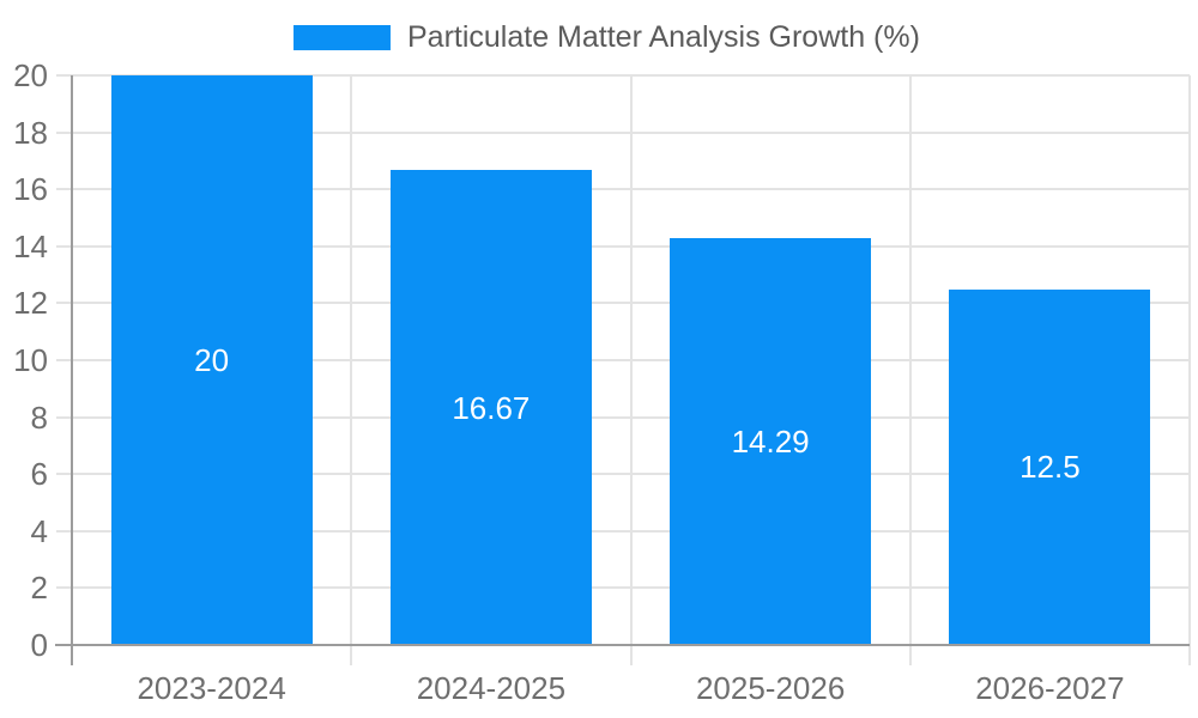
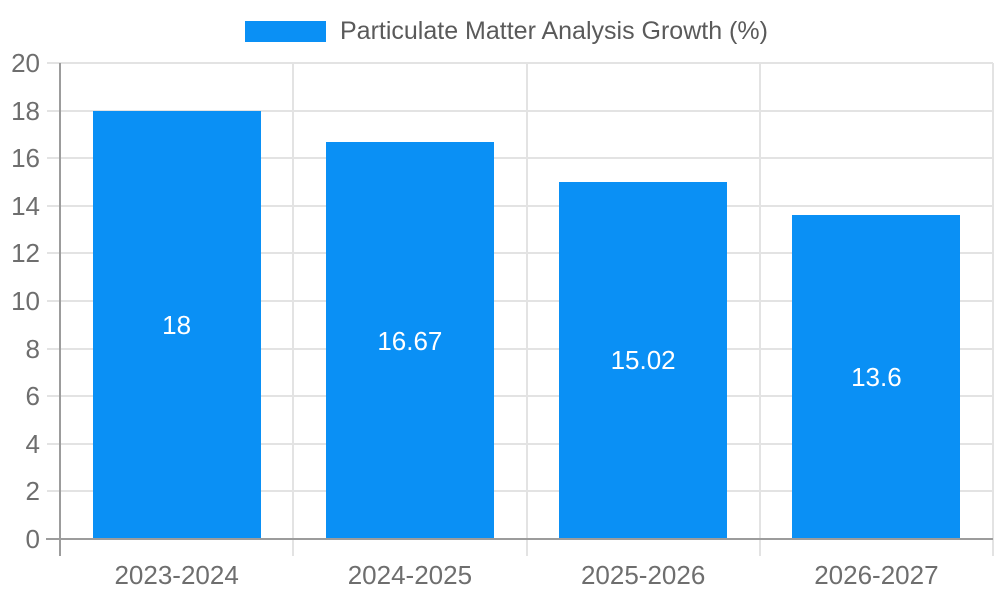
2023-2024: 20 -> 18
2025-2026: 14.29 -> 15.02
2026-2027: 12.5 -> 13.6
